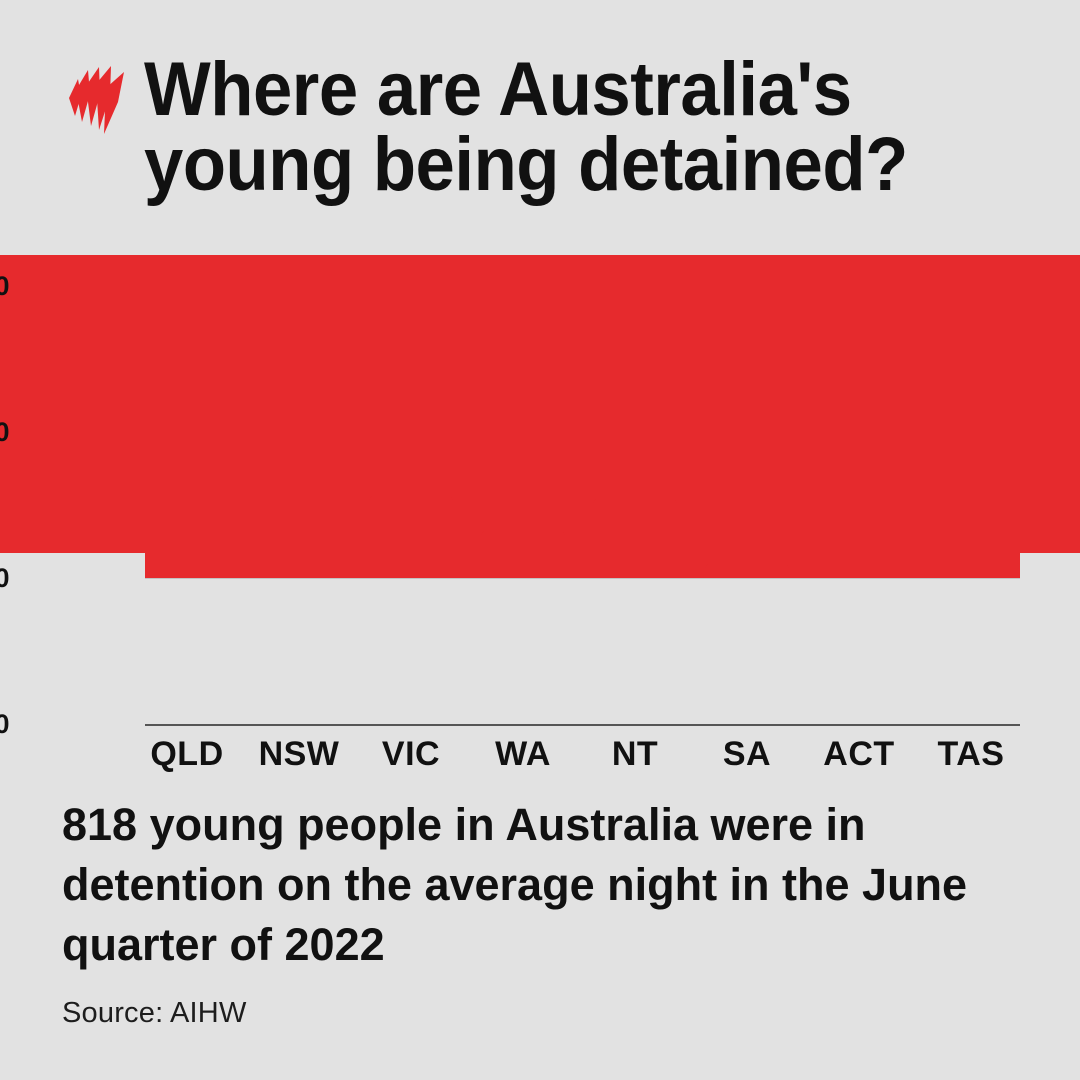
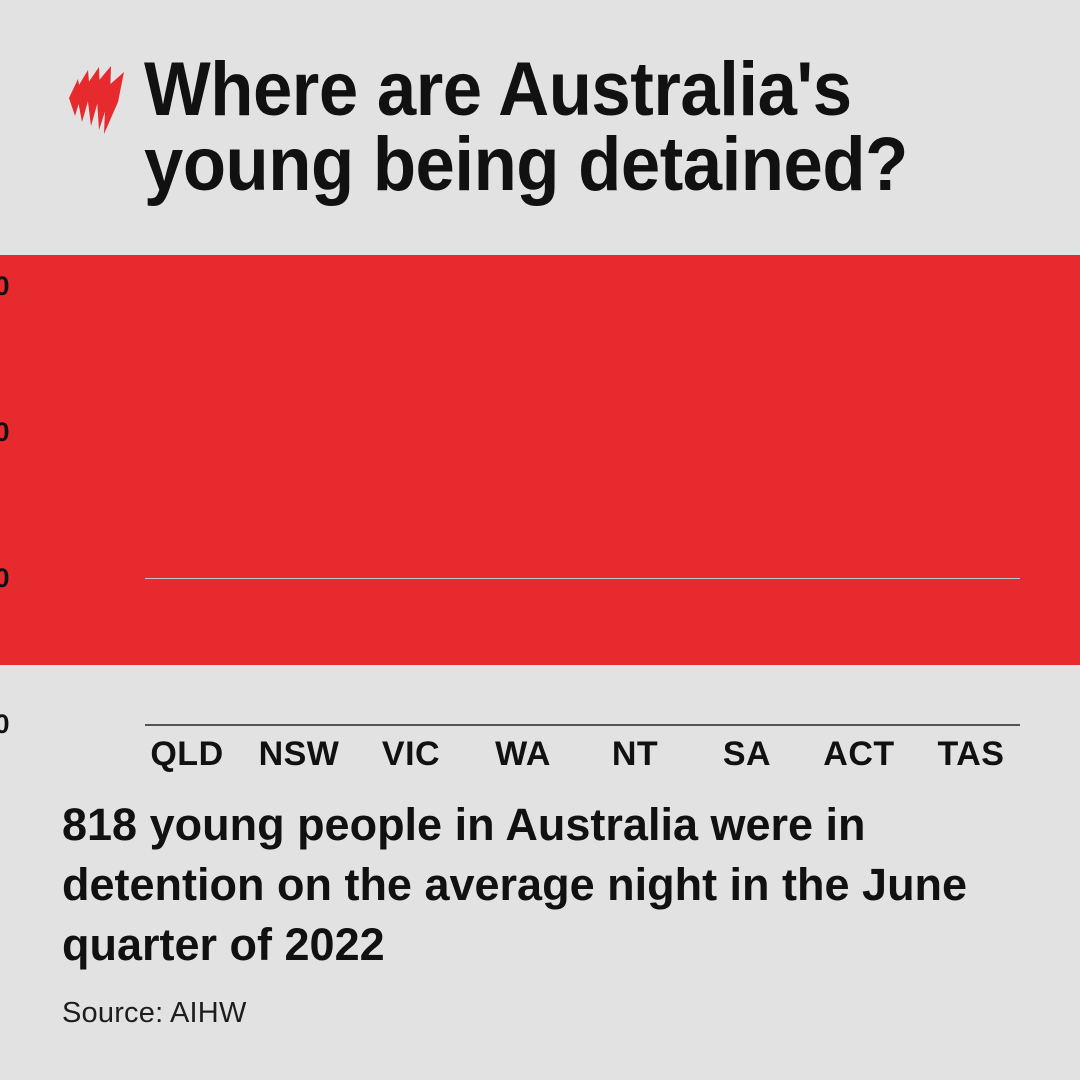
QLD: 204 -> 281
VIC: 160 -> 120
ACT: 55 -> 15
